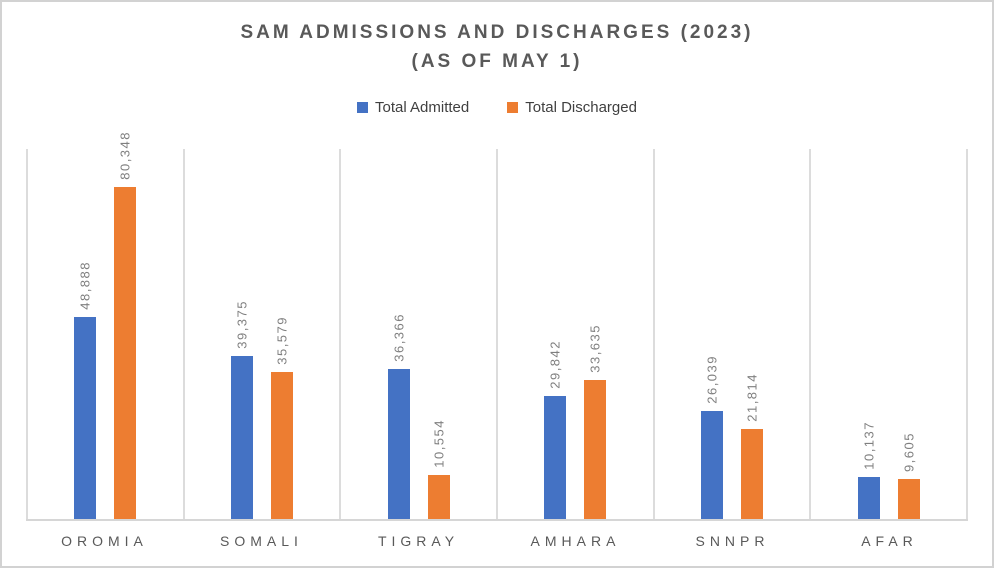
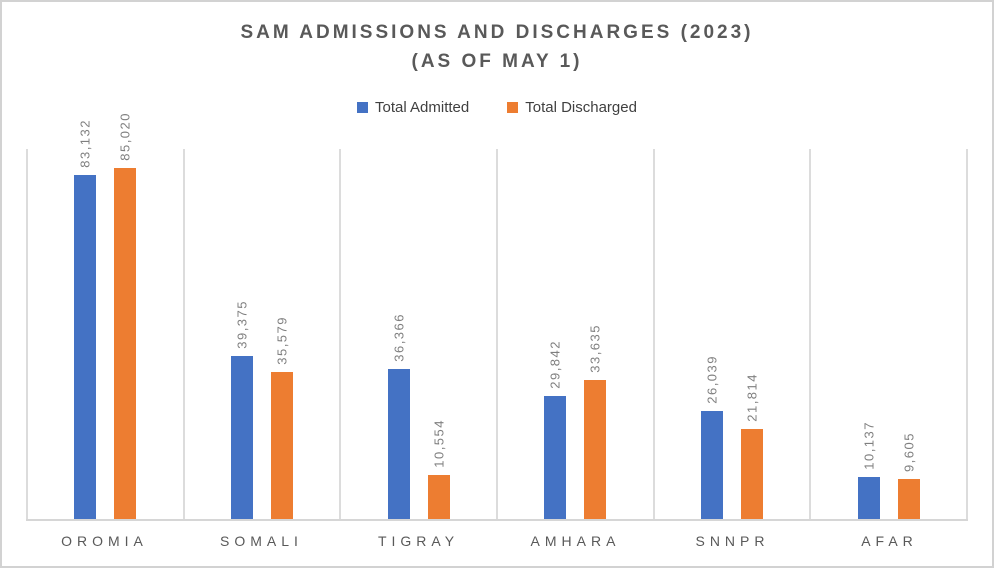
Total Admitted/OROMIA: 48,888 -> 83,132
Total Discharged/OROMIA: 80,348 -> 85,020
